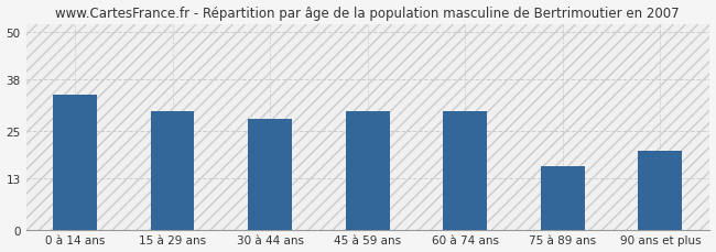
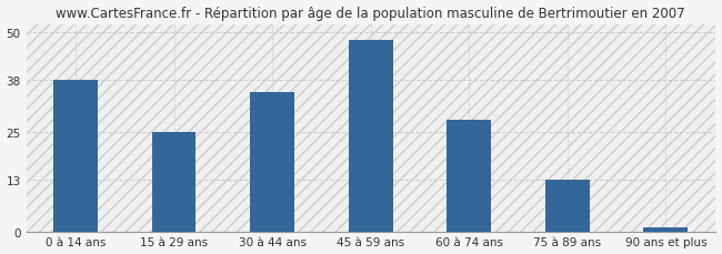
0 à 14 ans: 34 -> 38
15 à 29 ans: 30 -> 25
30 à 44 ans: 28 -> 35
45 à 59 ans: 30 -> 48
60 à 74 ans: 30 -> 28
75 à 89 ans: 16 -> 13
90 ans et plus: 20 -> 1
